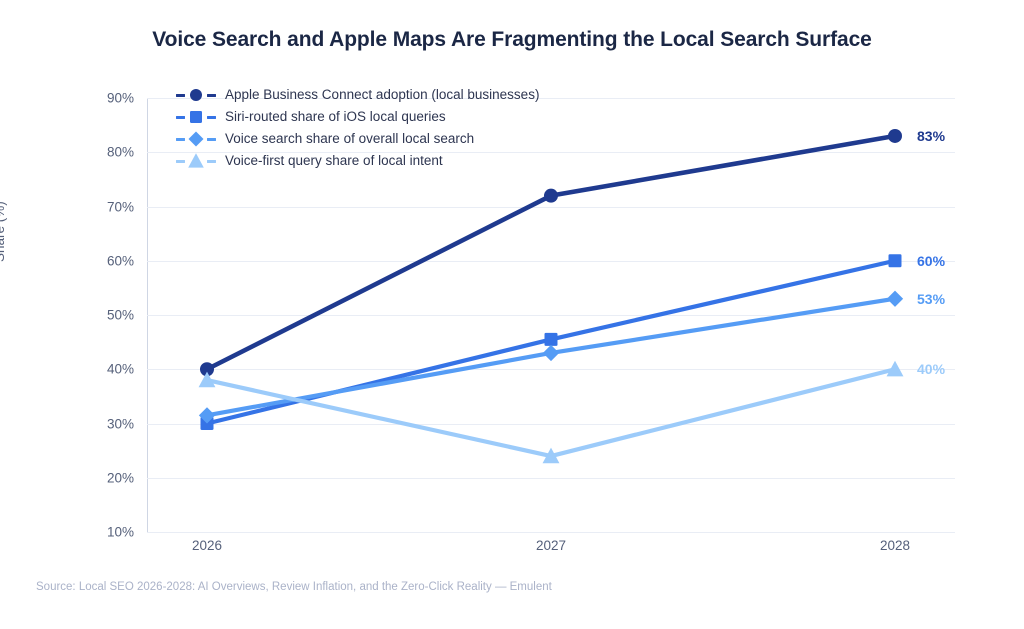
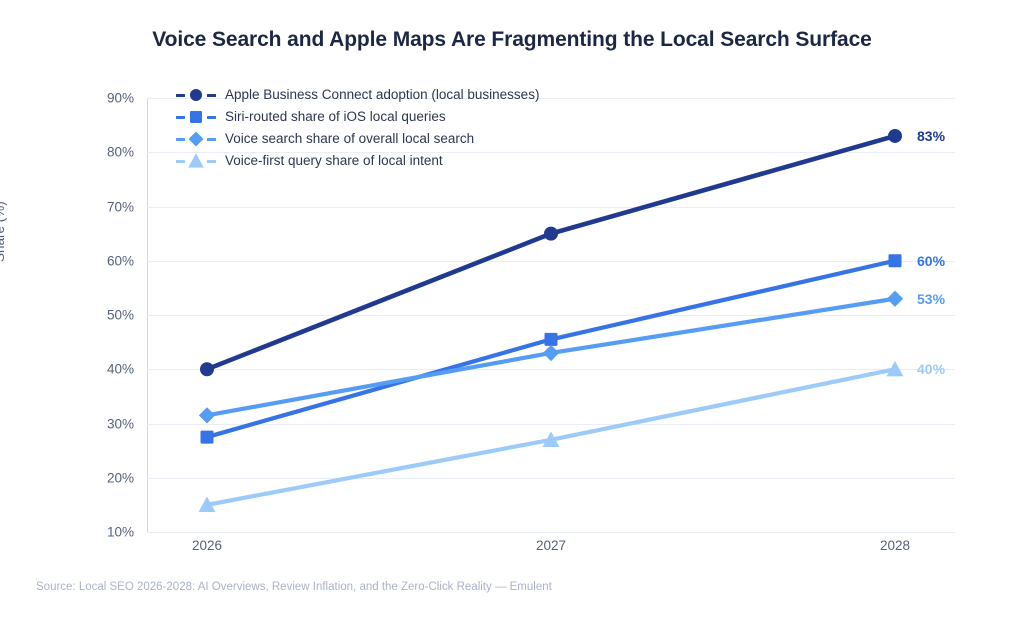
Siri-routed share of iOS local queries/2026: 30% -> 28%
Voice-first query share of local intent/2026: 38% -> 15%
Apple Business Connect adoption (local businesses)/2027: 72% -> 65%
Voice-first query share of local intent/2027: 24% -> 27%
